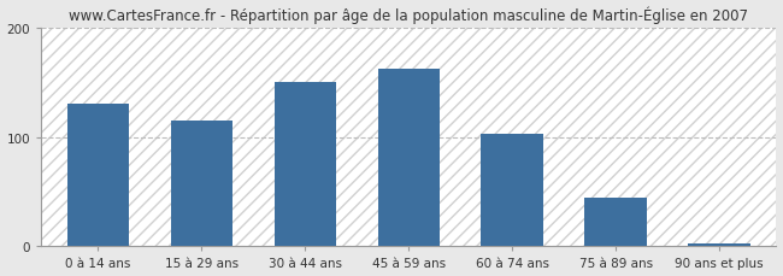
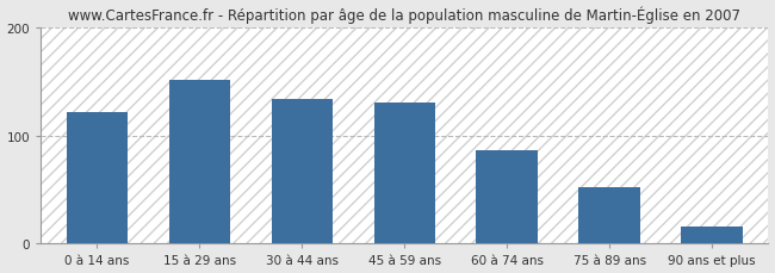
0 à 14 ans: 130 -> 122
15 à 29 ans: 115 -> 152
30 à 44 ans: 150 -> 134
45 à 59 ans: 162 -> 130
60 à 74 ans: 103 -> 86
75 à 89 ans: 45 -> 52
90 ans et plus: 3 -> 16
